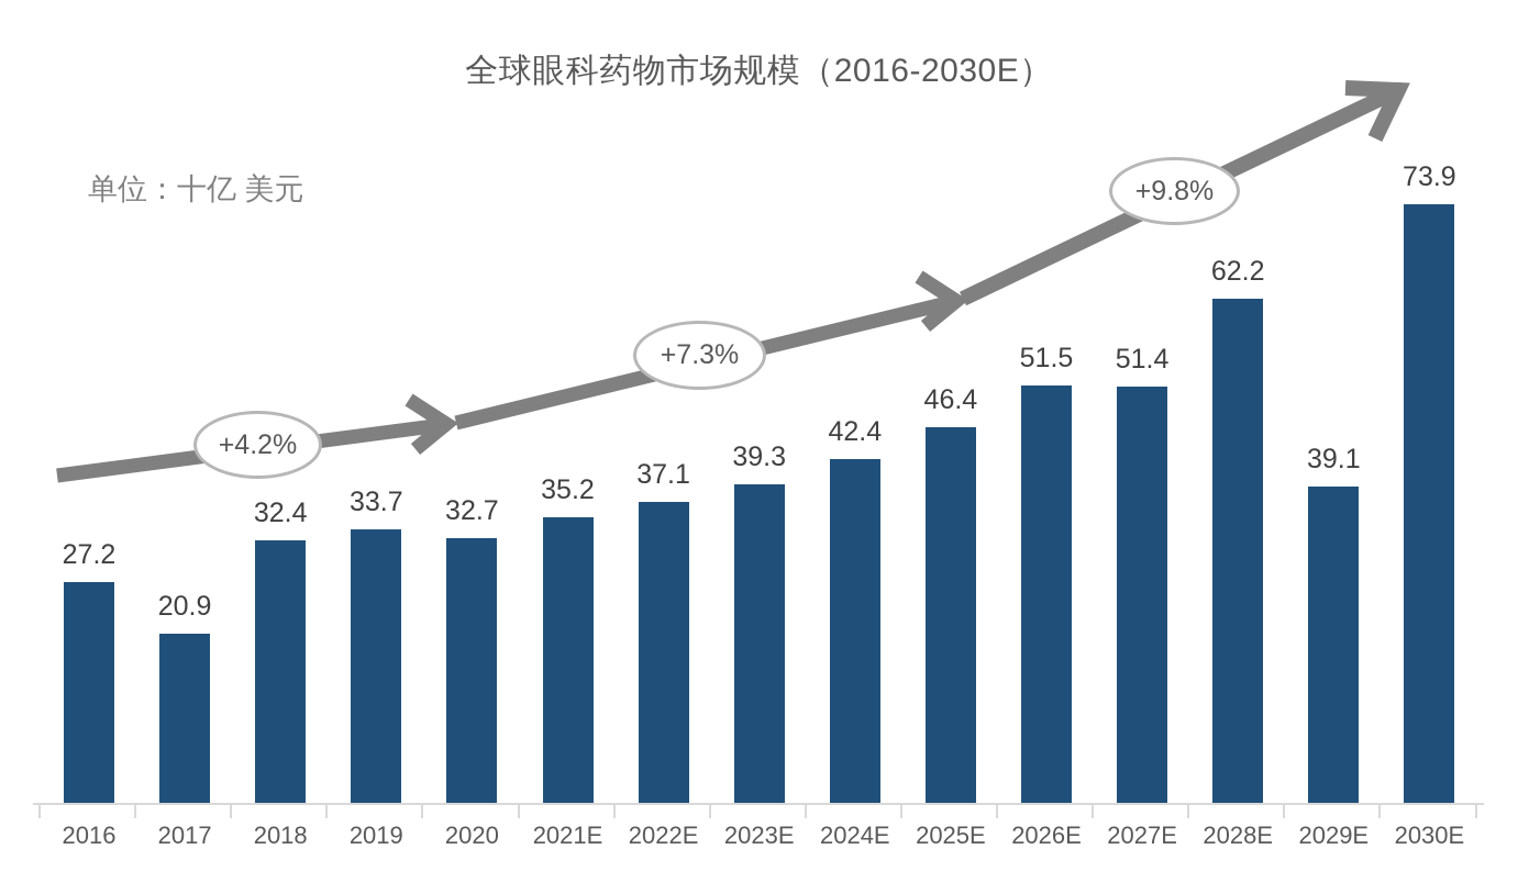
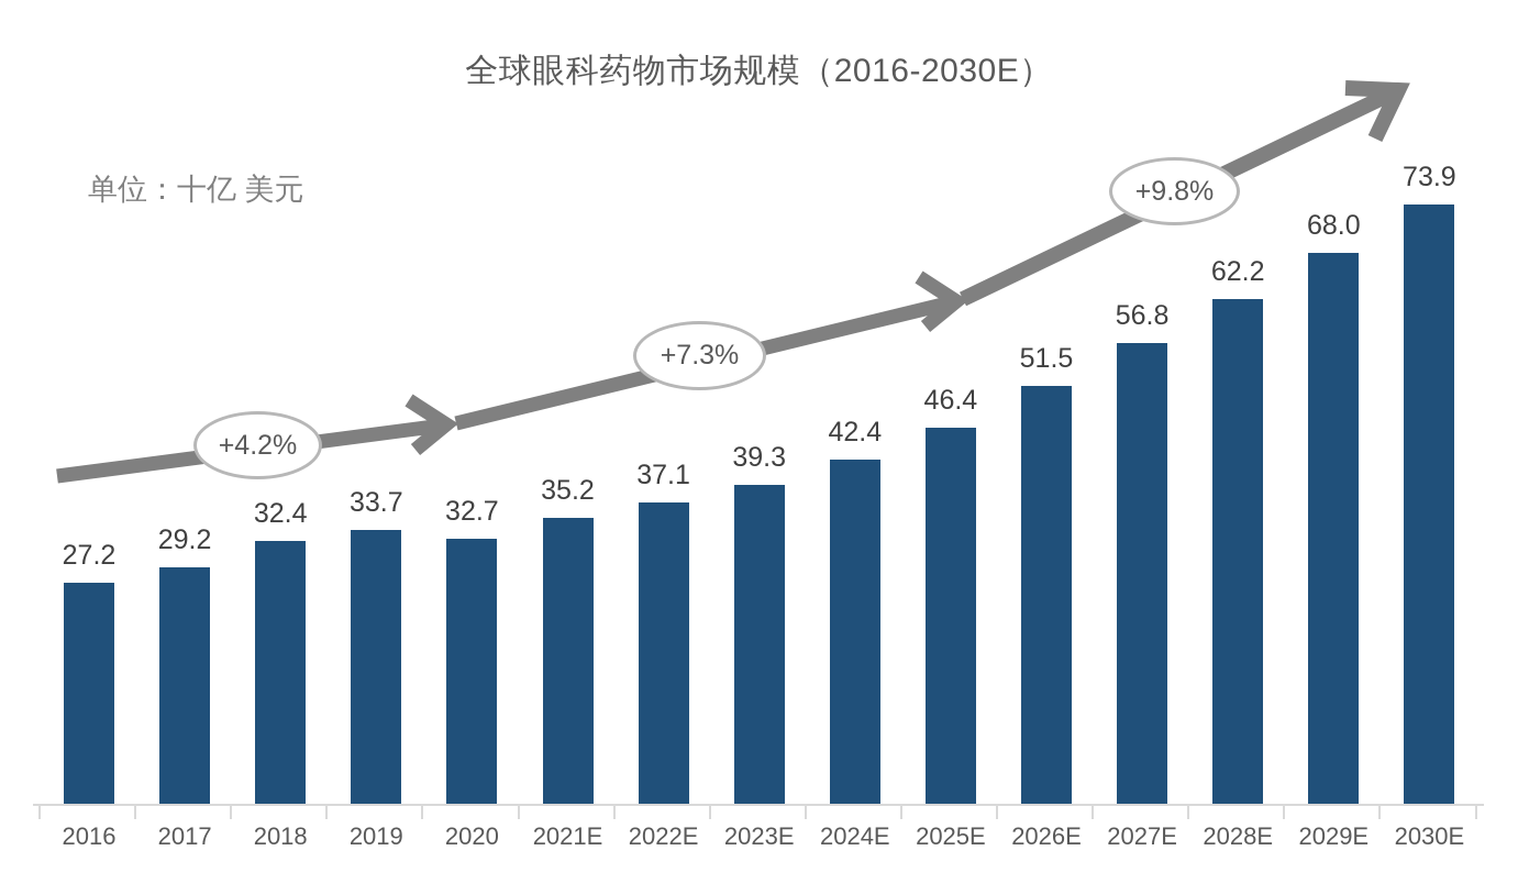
2017: 20.9 -> 29.2
2027E: 51.4 -> 56.8
2029E: 39.1 -> 68.0
